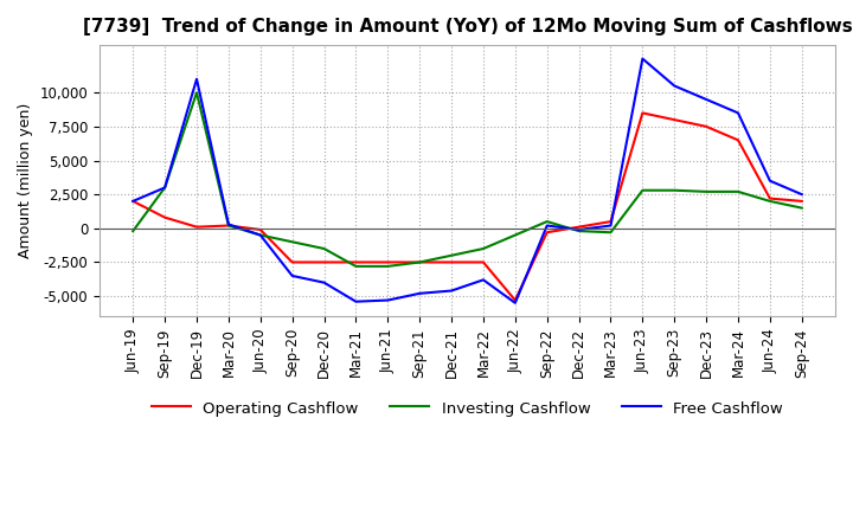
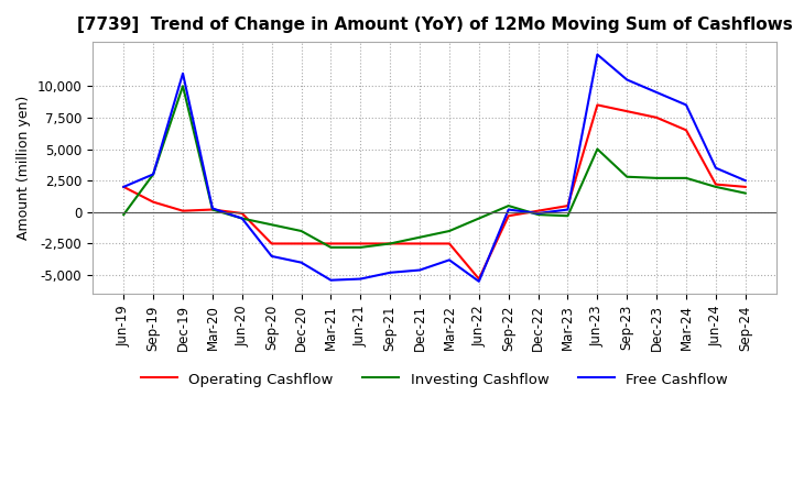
Investing Cashflow/Jun-23: 2,800 -> 5,000
